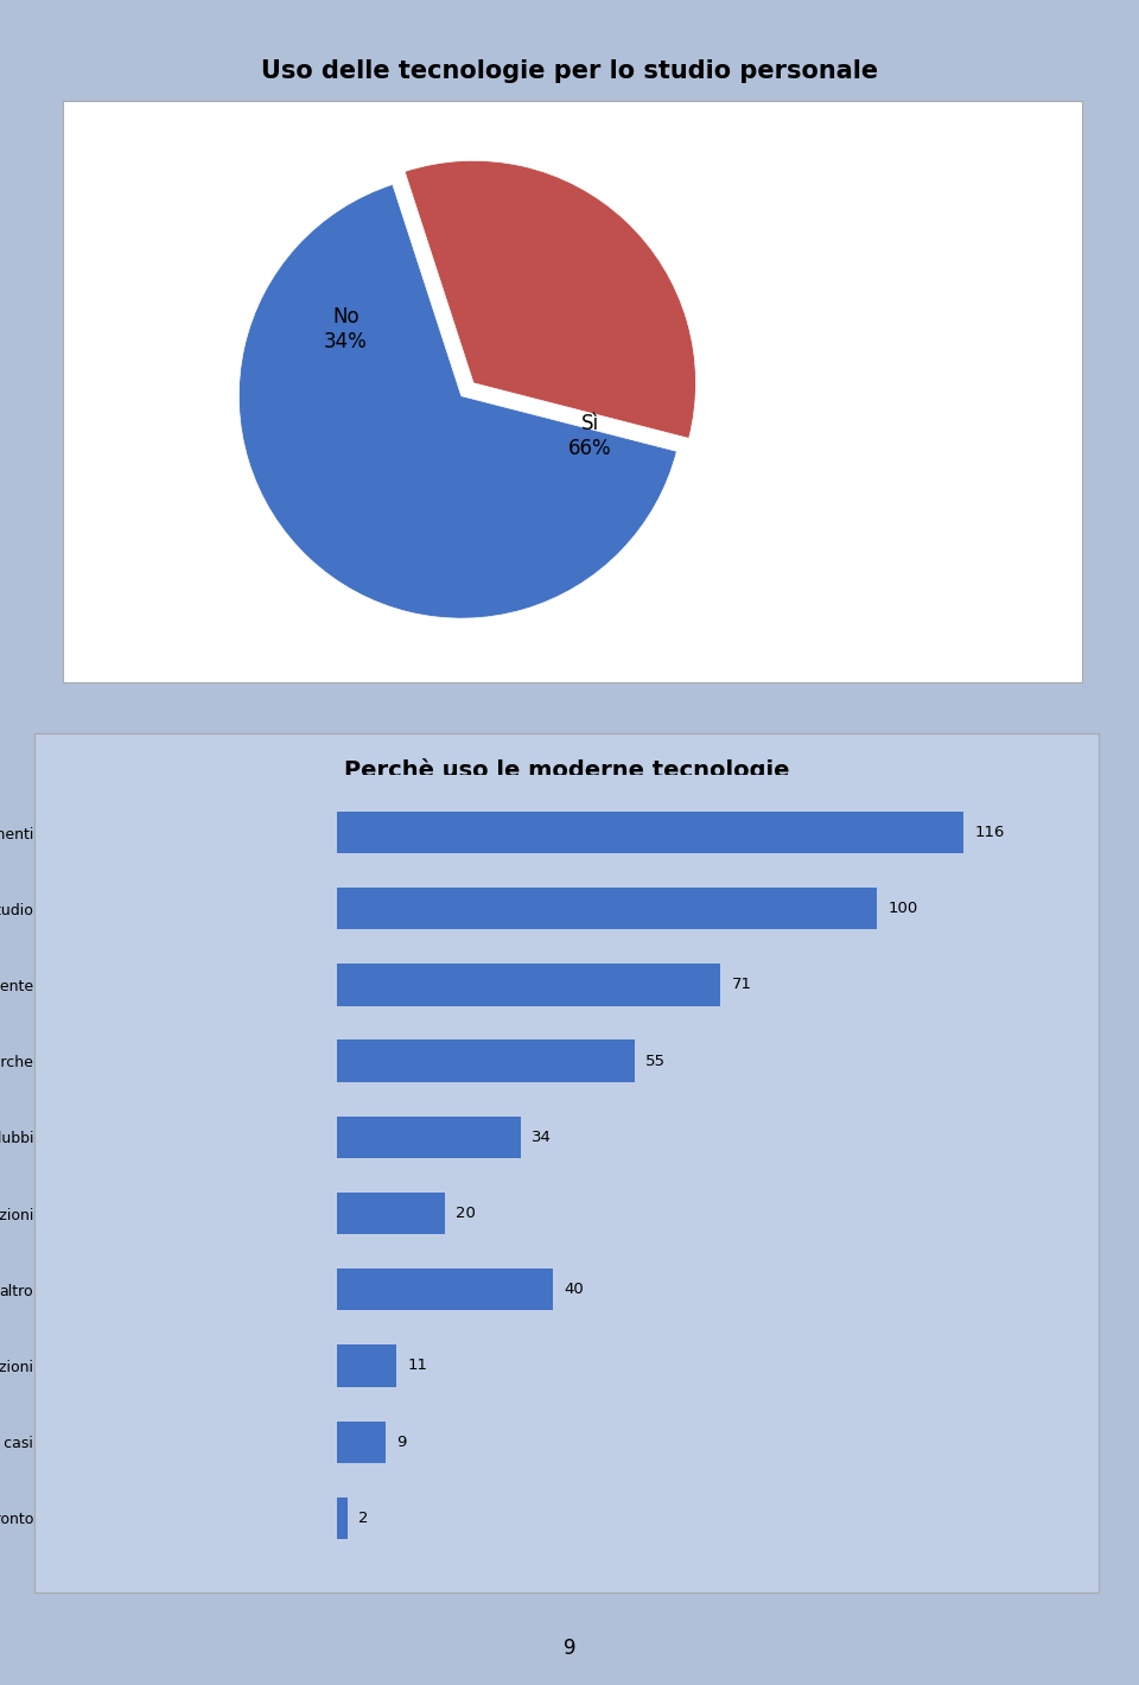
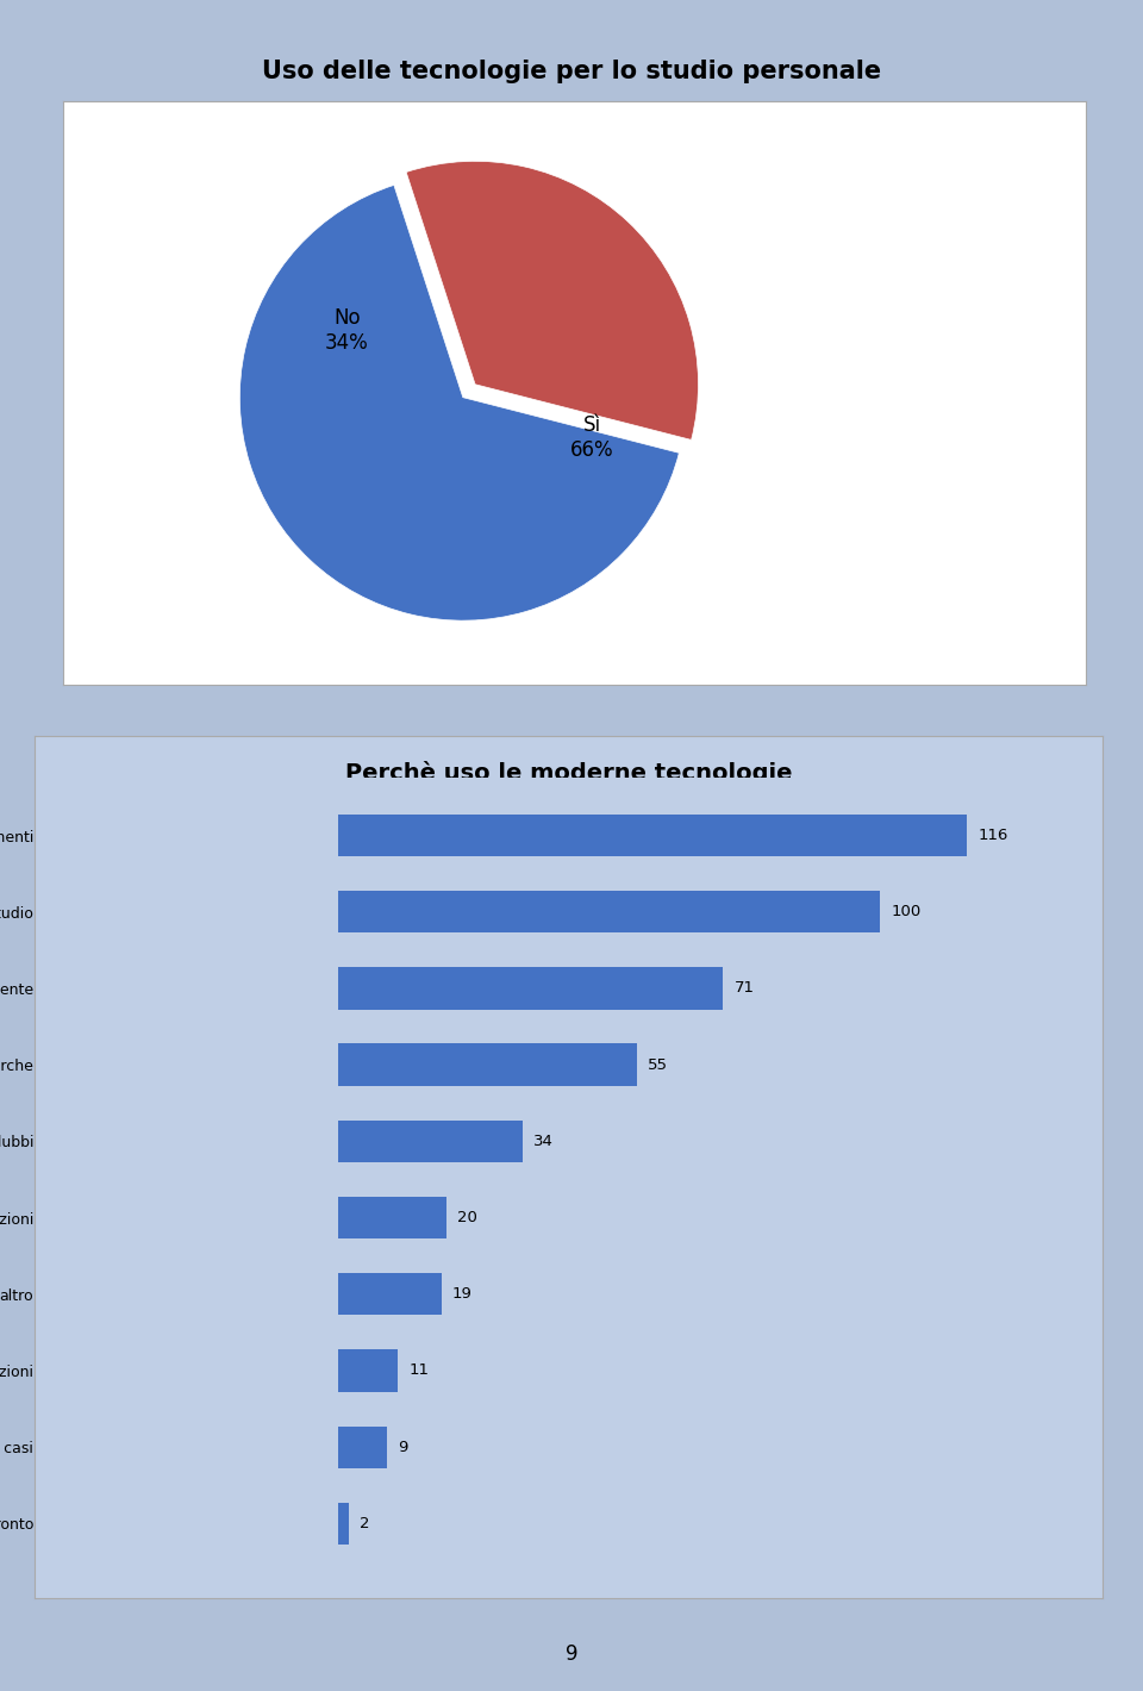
altro: 40 -> 19
